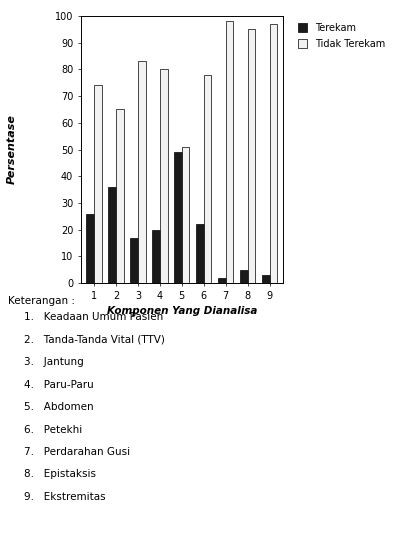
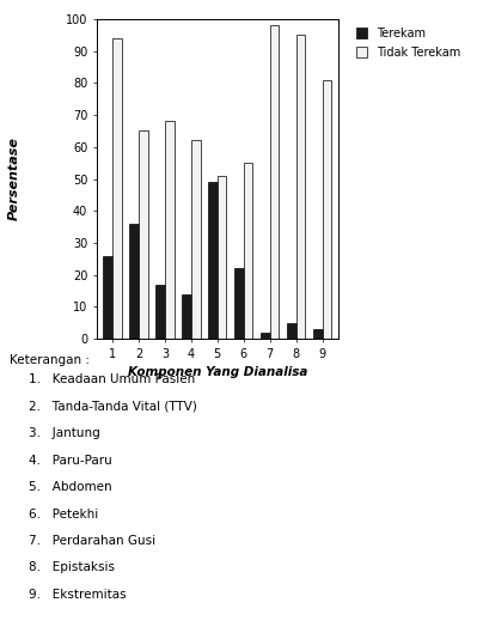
Tidak Terekam/1: 74 -> 94
Tidak Terekam/3: 83 -> 68
Terekam/4: 20 -> 14
Tidak Terekam/4: 80 -> 62
Tidak Terekam/6: 78 -> 55
Tidak Terekam/9: 97 -> 81
